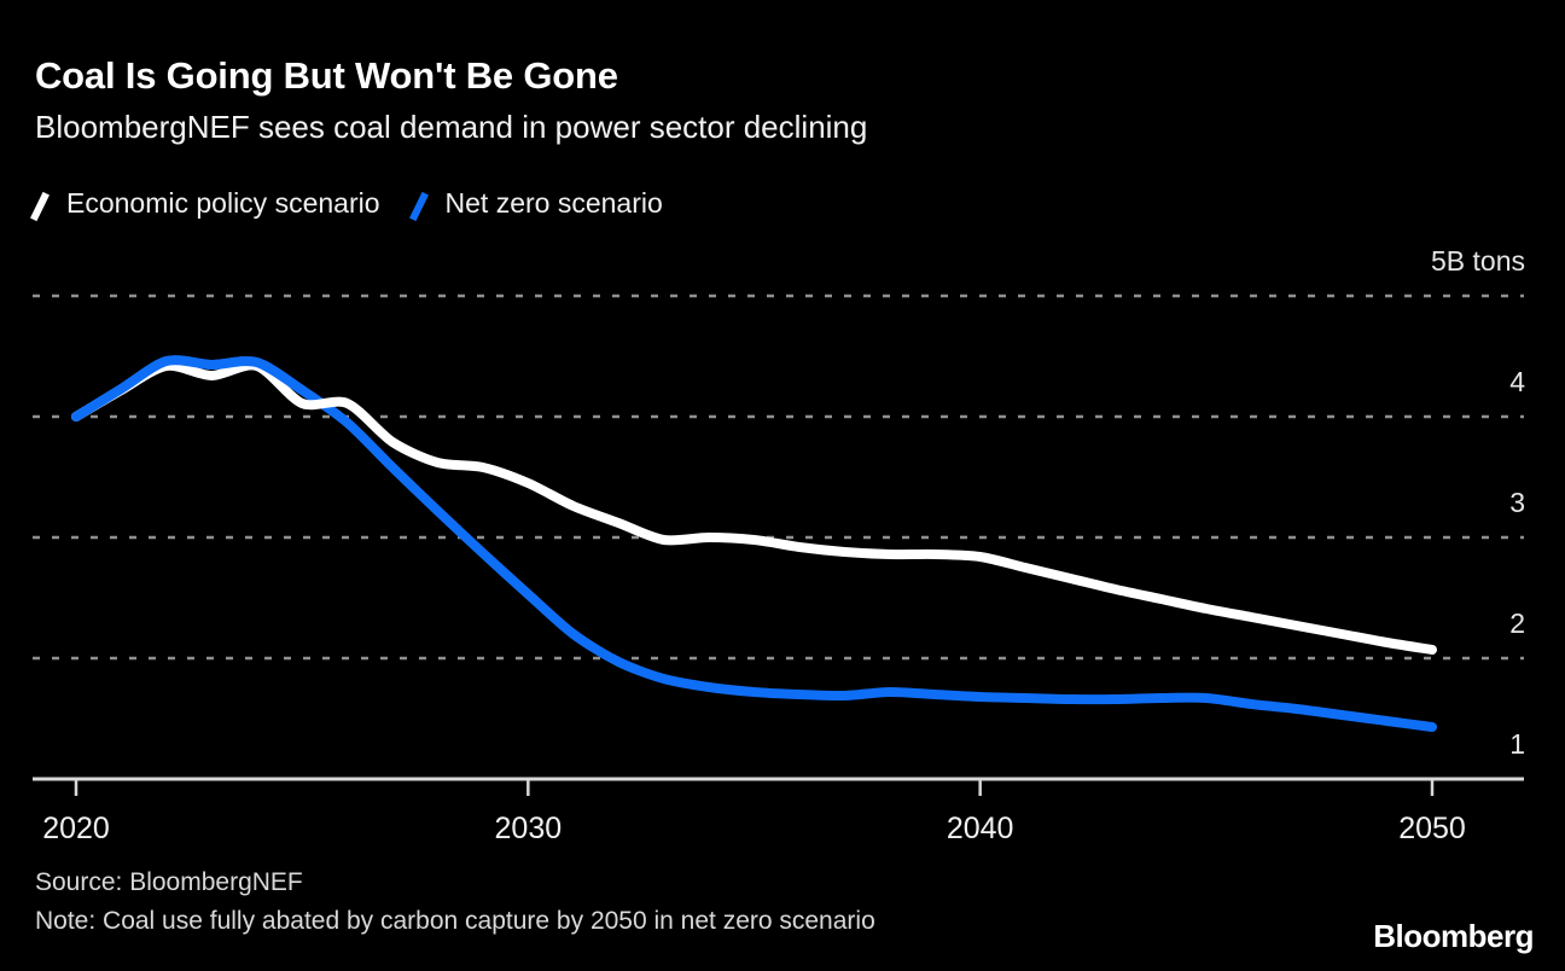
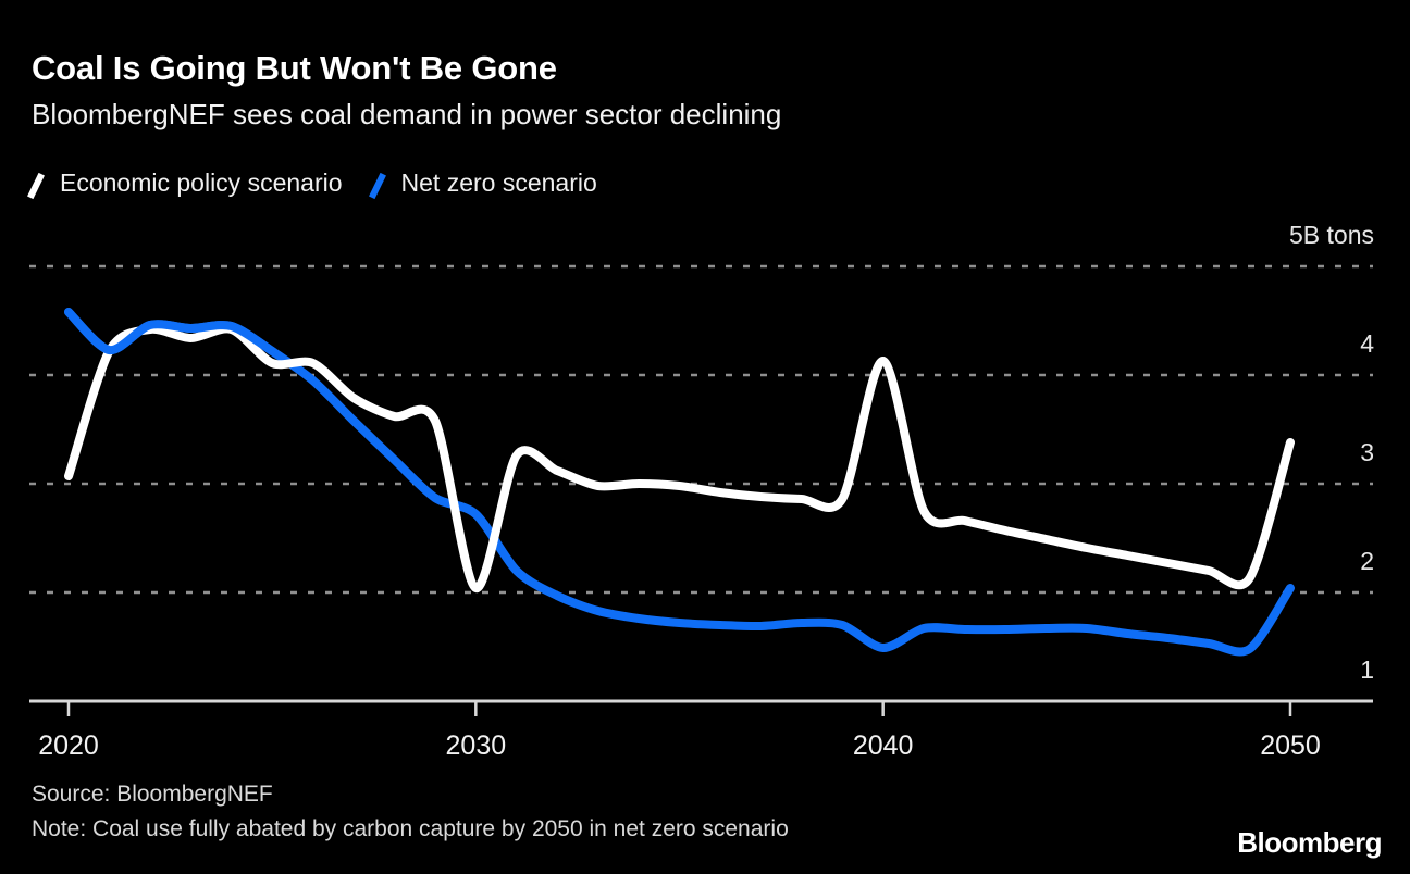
Economic policy scenario/2020: 4.00 -> 3.07
Net zero scenario/2020: 4.00 -> 4.58
Economic policy scenario/2030: 3.45 -> 2.04
Net zero scenario/2030: 2.53 -> 2.72
Economic policy scenario/2040: 2.84 -> 4.13
Net zero scenario/2040: 1.68 -> 1.49
Economic policy scenario/2050: 2.07 -> 3.38
Net zero scenario/2050: 1.43 -> 2.04
